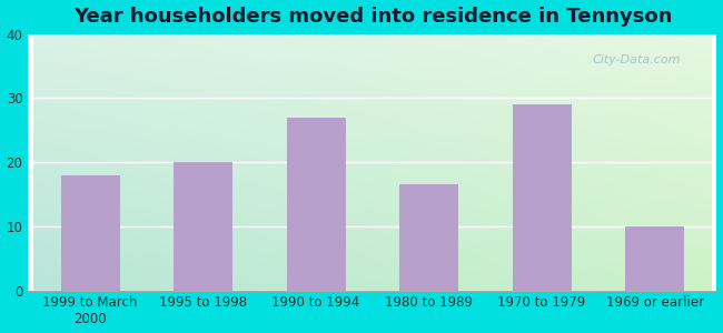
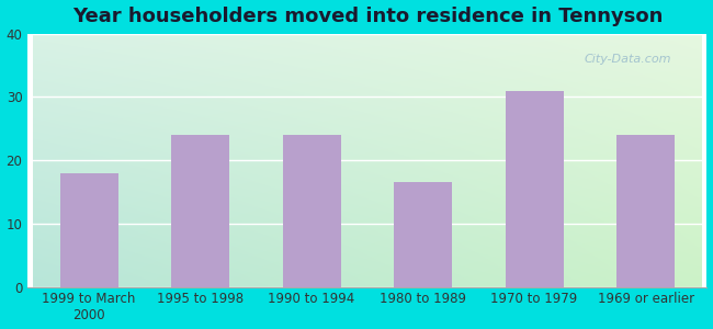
1995 to 1998: 20.0 -> 24.0
1990 to 1994: 27.0 -> 24.0
1970 to 1979: 29.0 -> 31.0
1969 or earlier: 10.0 -> 24.0
